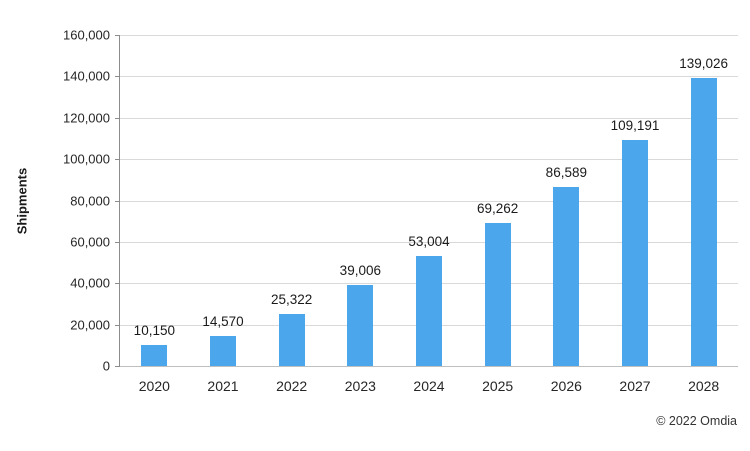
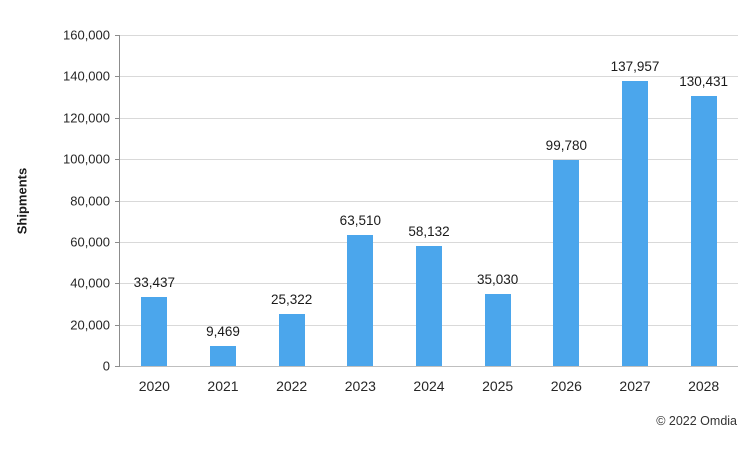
2020: 10,150 -> 33,437
2021: 14,570 -> 9,469
2023: 39,006 -> 63,510
2024: 53,004 -> 58,132
2025: 69,262 -> 35,030
2026: 86,589 -> 99,780
2027: 109,191 -> 137,957
2028: 139,026 -> 130,431
